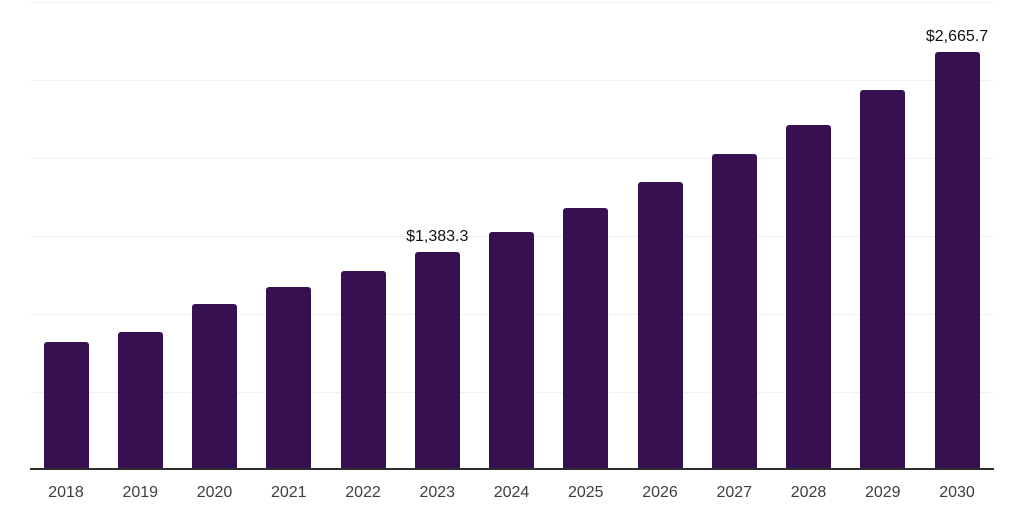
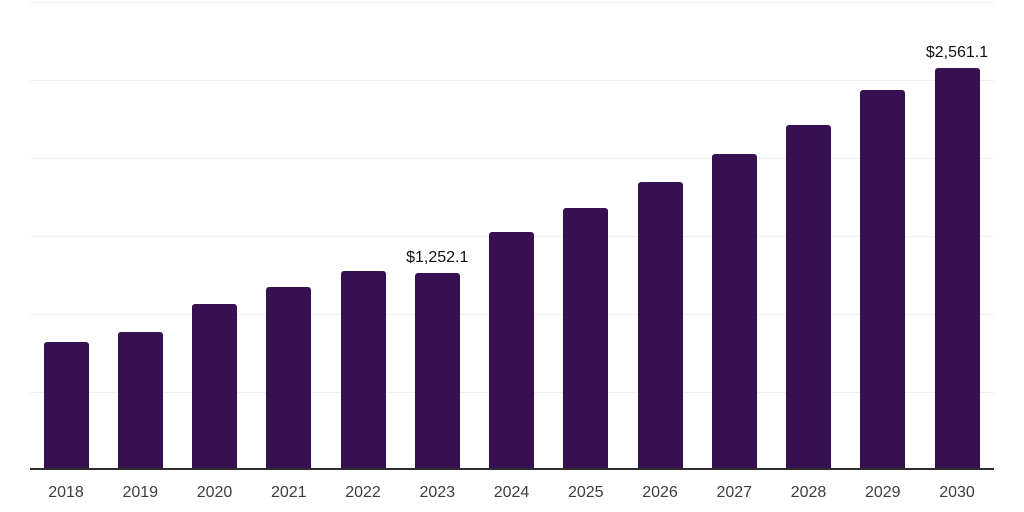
2023: $1,383.3 -> $1,252.1
2030: $2,665.7 -> $2,561.1
